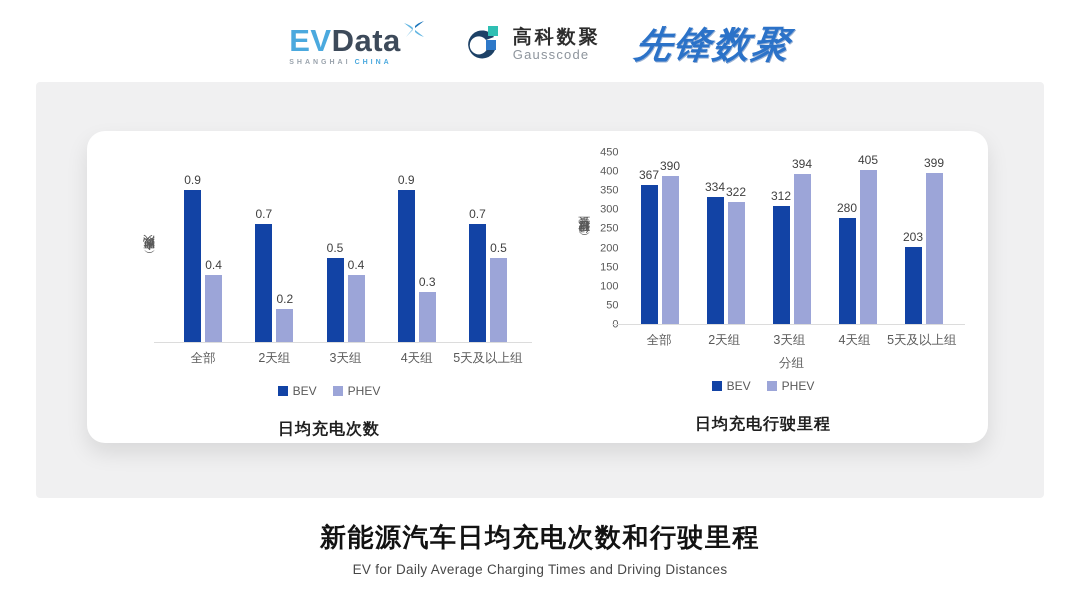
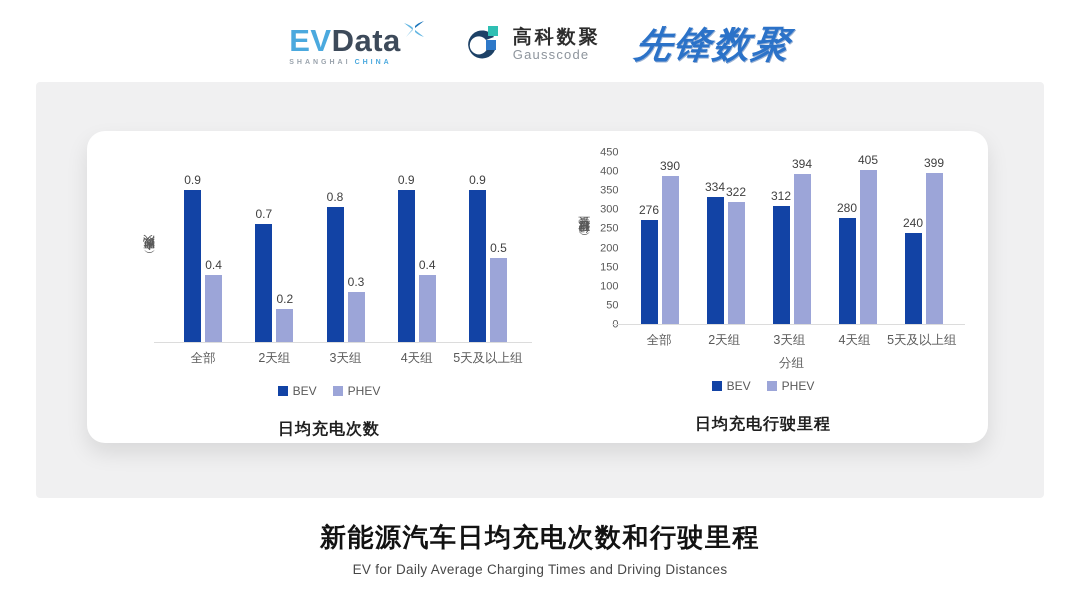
日均充电次数/BEV/3天组: 0.5 -> 0.8
日均充电次数/PHEV/3天组: 0.4 -> 0.3
日均充电次数/PHEV/4天组: 0.3 -> 0.4
日均充电次数/BEV/5天及以上组: 0.7 -> 0.9
日均充电行驶里程/BEV/全部: 367 -> 276
日均充电行驶里程/BEV/5天及以上组: 203 -> 240
